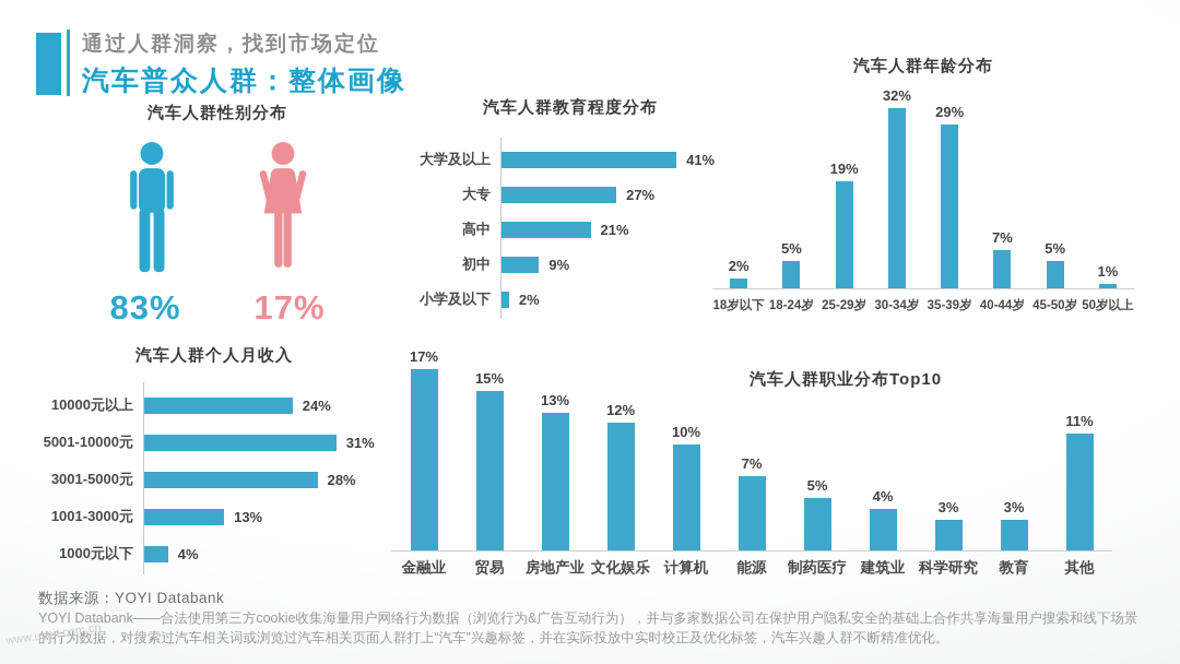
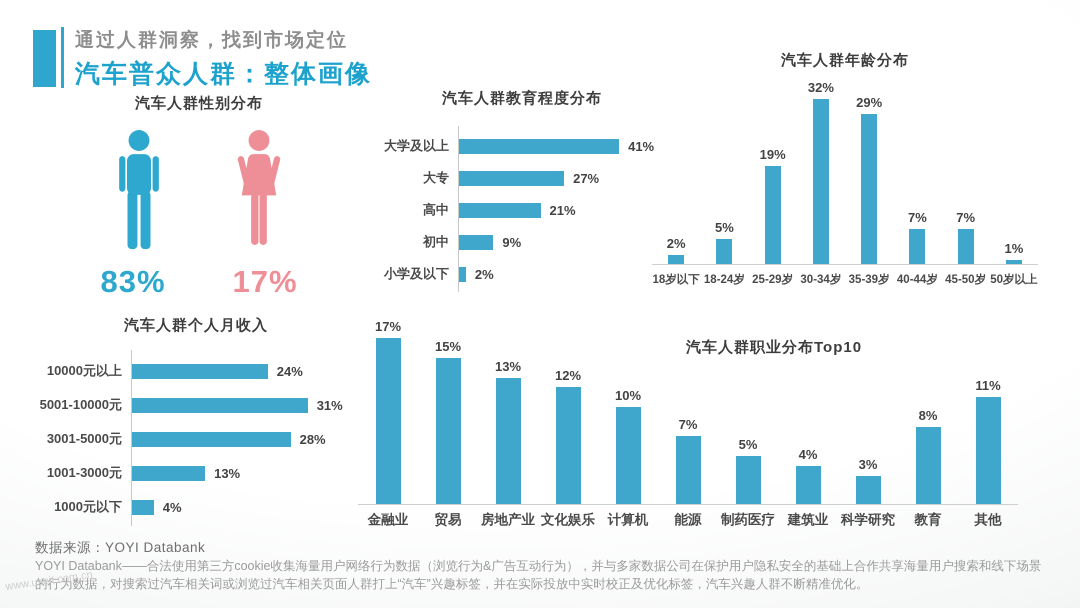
汽车人群年龄分布/45-50岁: 5% -> 7%
汽车人群职业分布Top10/教育: 3% -> 8%
